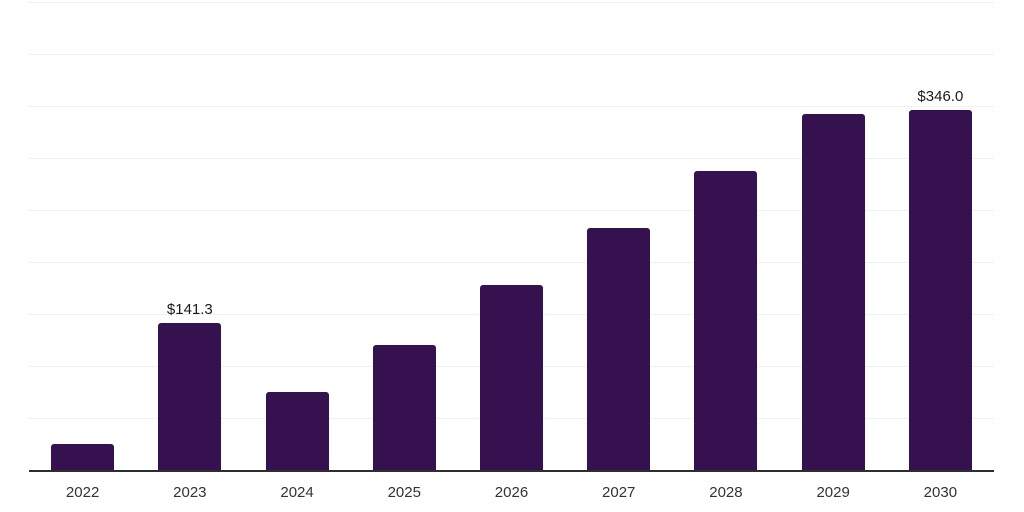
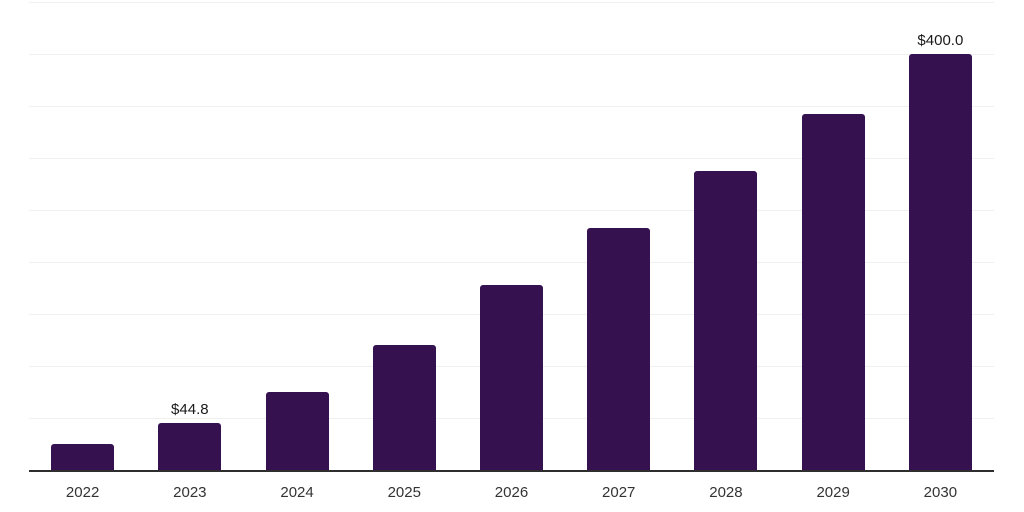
2023: $141.3 -> $44.8
2030: $346.0 -> $400.0
